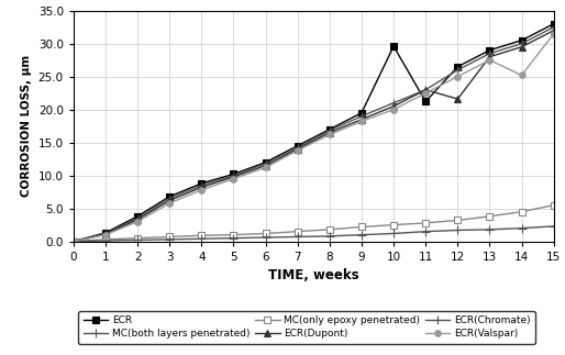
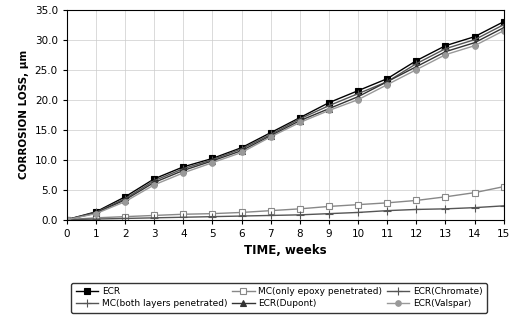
ECR/10: 29.6 -> 21.5
ECR/11: 21.2 -> 23.5
ECR(Dupont)/12: 21.6 -> 25.5
ECR(Valspar)/14: 25.2 -> 29.0
